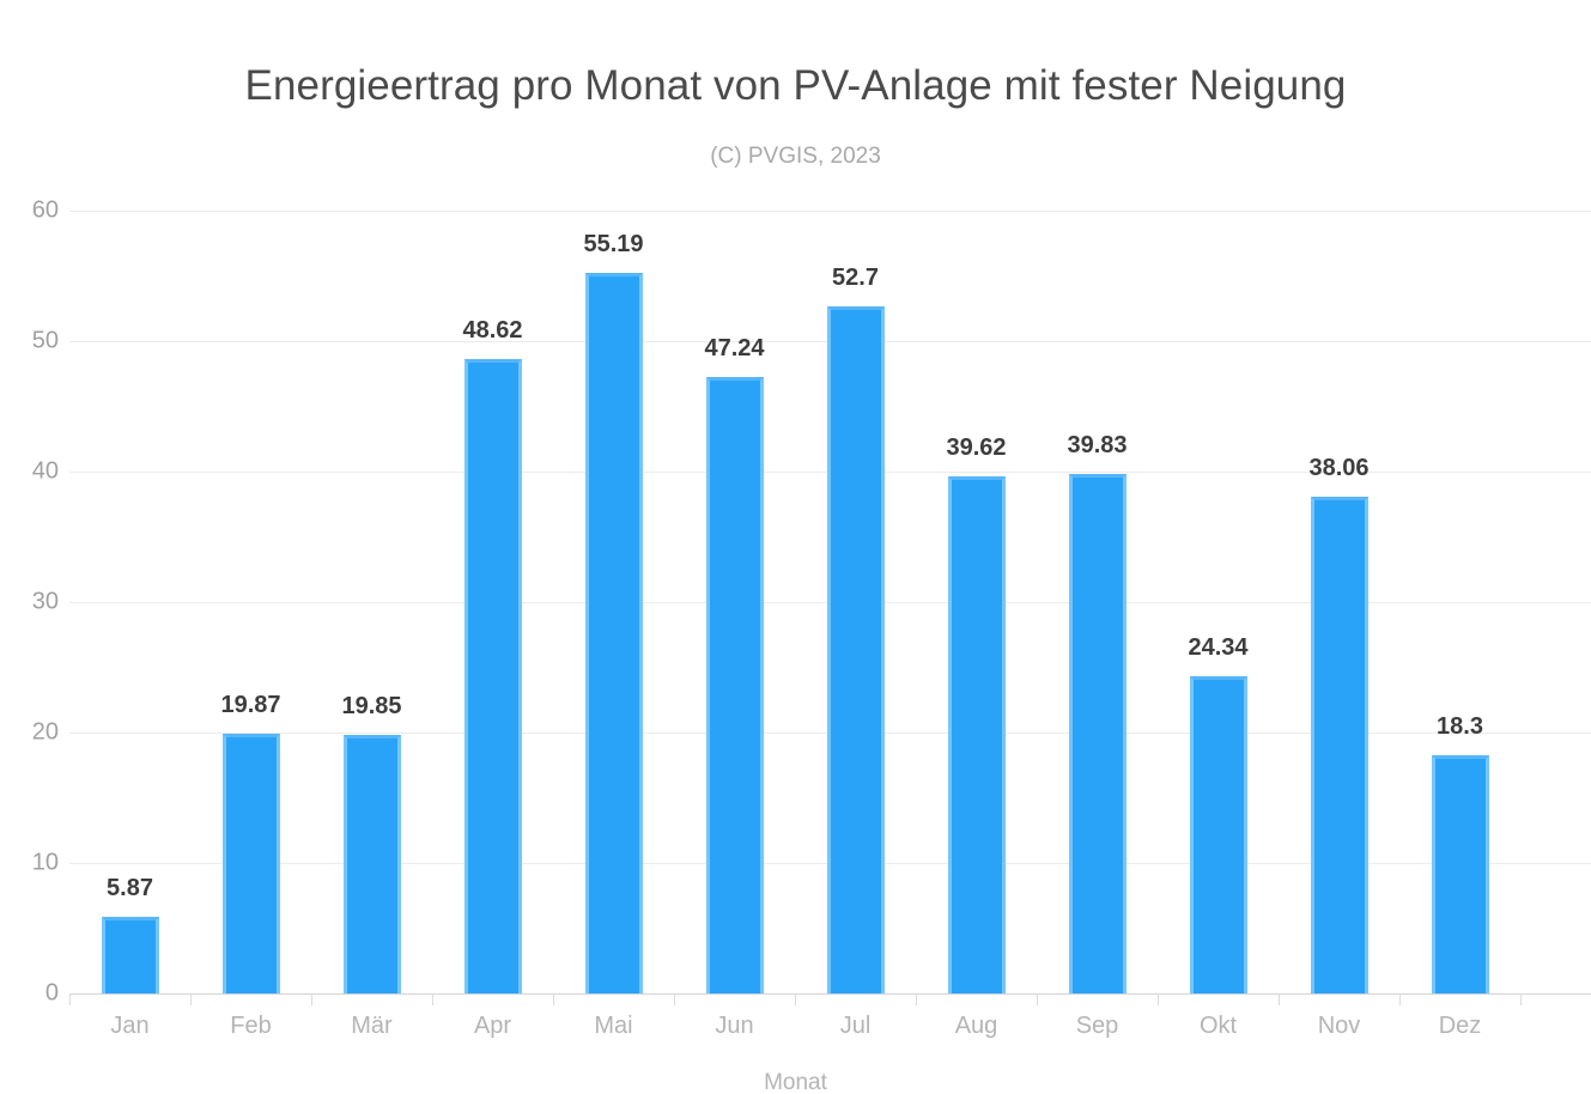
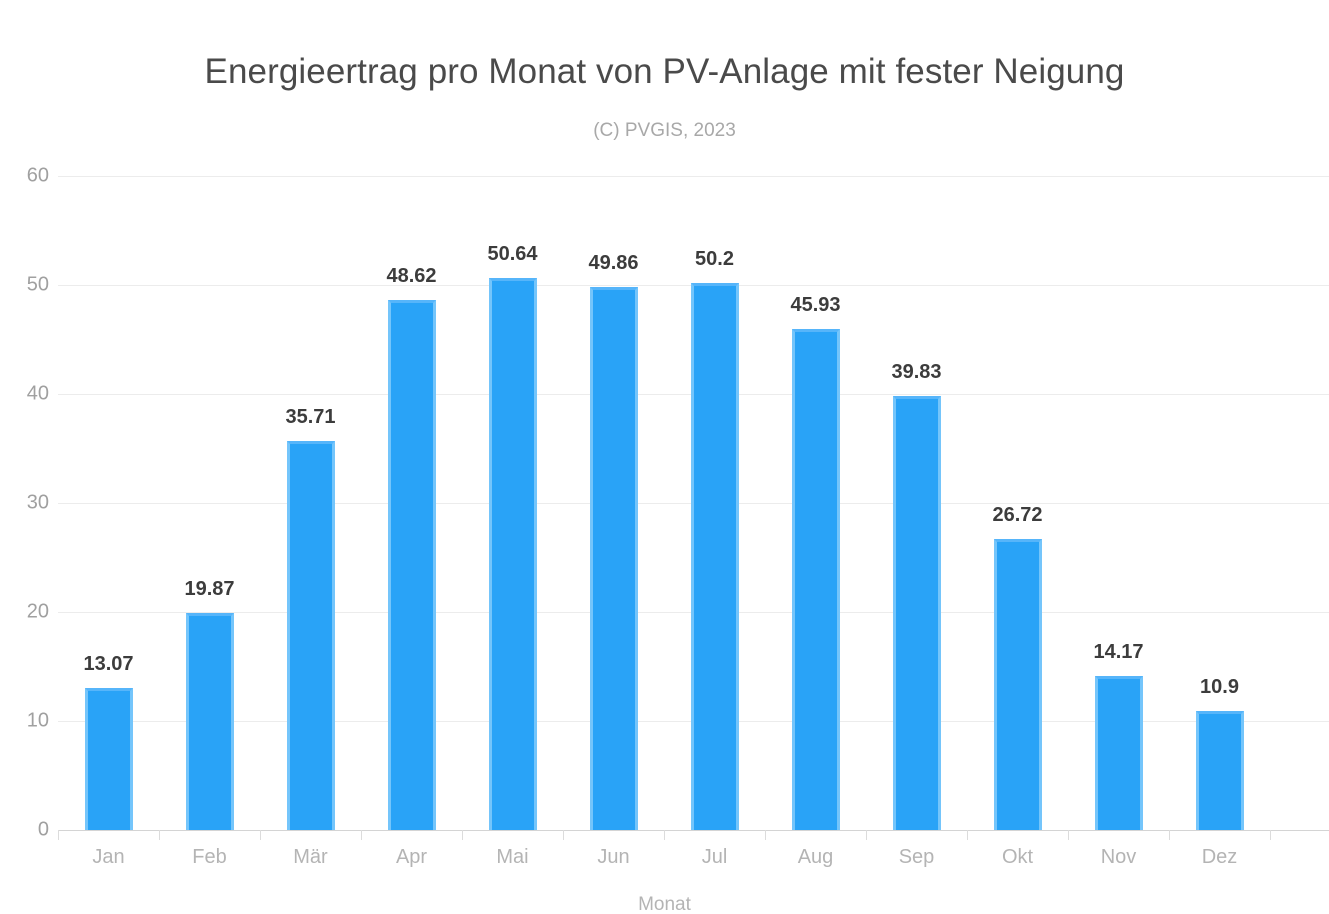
Jan: 5.87 -> 13.07
Mär: 19.85 -> 35.71
Mai: 55.19 -> 50.64
Jun: 47.24 -> 49.86
Jul: 52.7 -> 50.2
Aug: 39.62 -> 45.93
Okt: 24.34 -> 26.72
Nov: 38.06 -> 14.17
Dez: 18.3 -> 10.9
